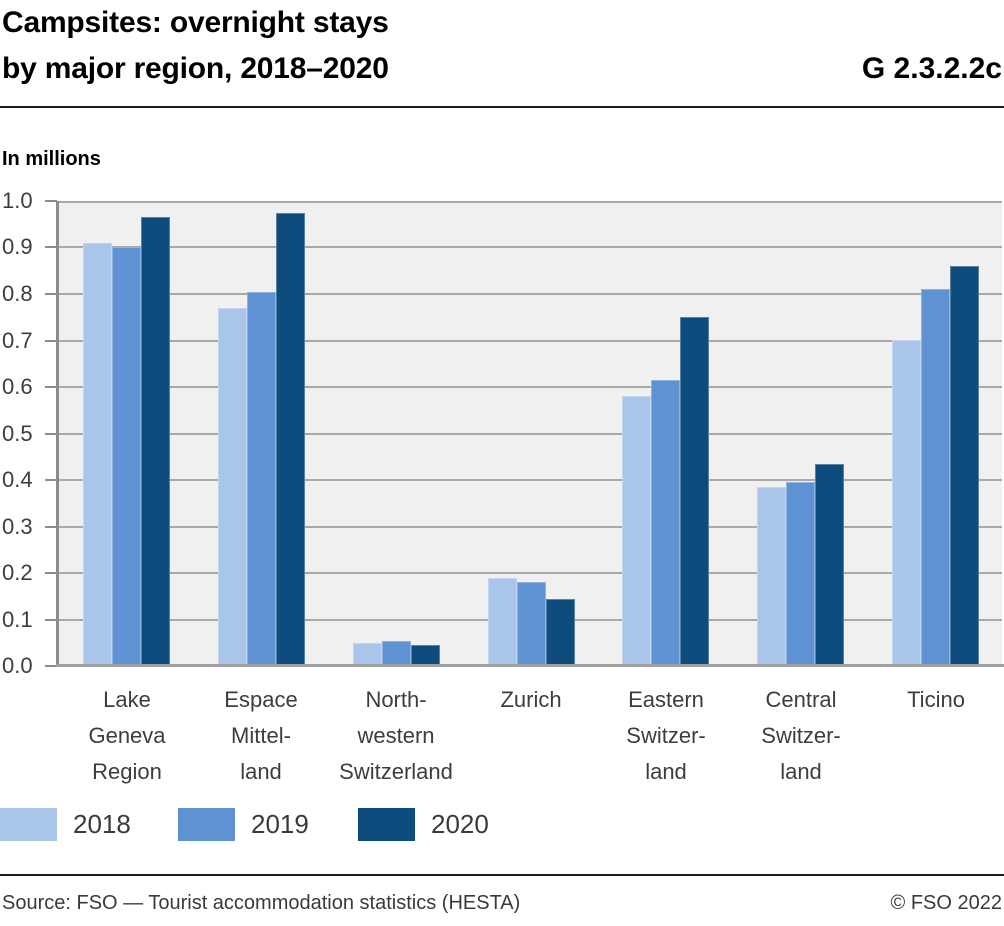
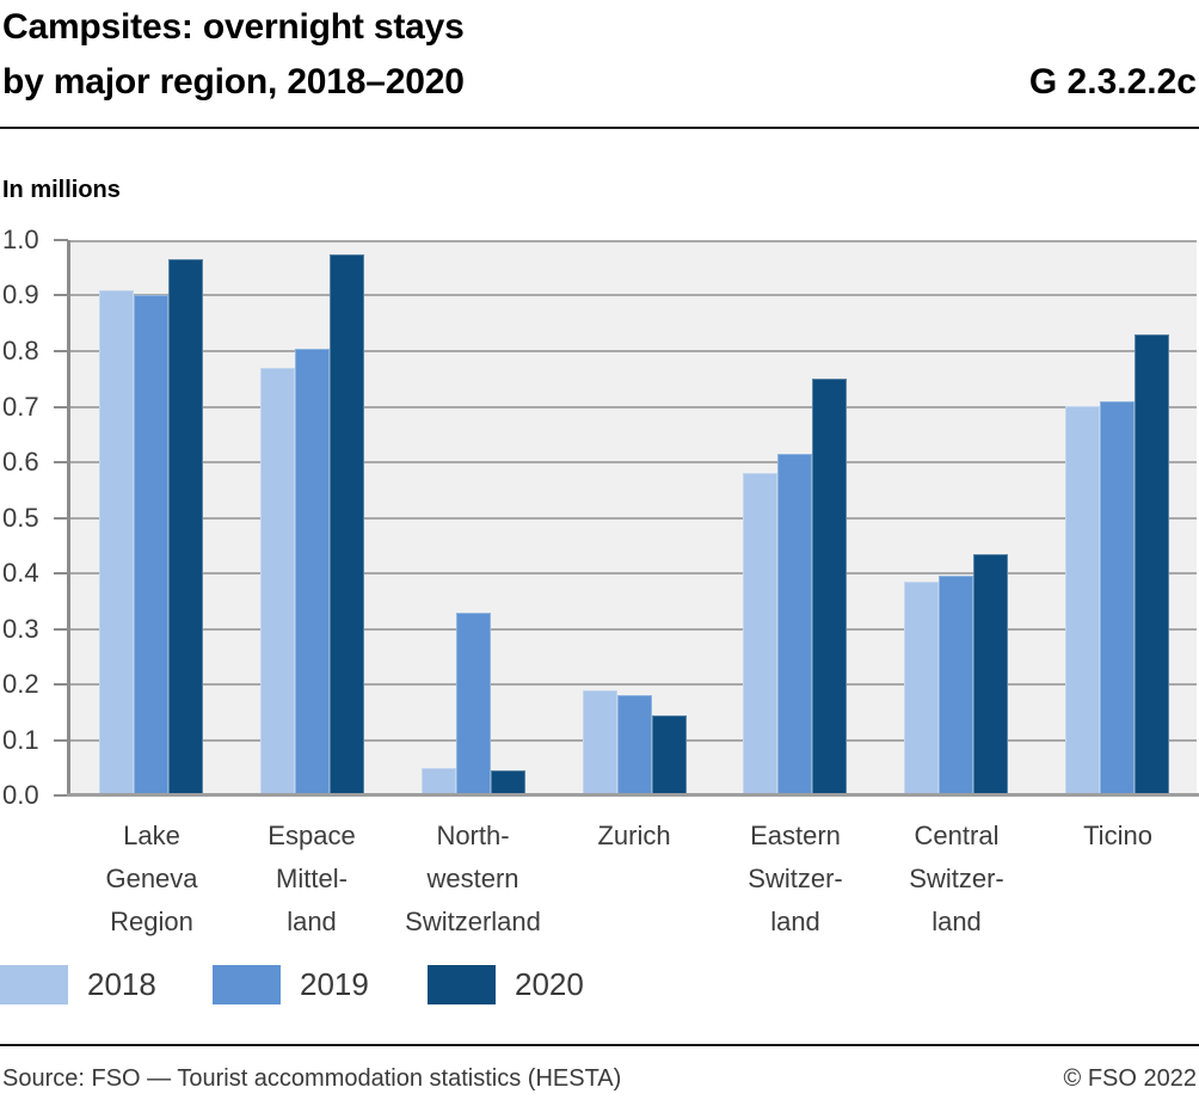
2019/North-western Switzerland: 0.05 -> 0.33
2019/Ticino: 0.81 -> 0.71
2020/Ticino: 0.86 -> 0.83
